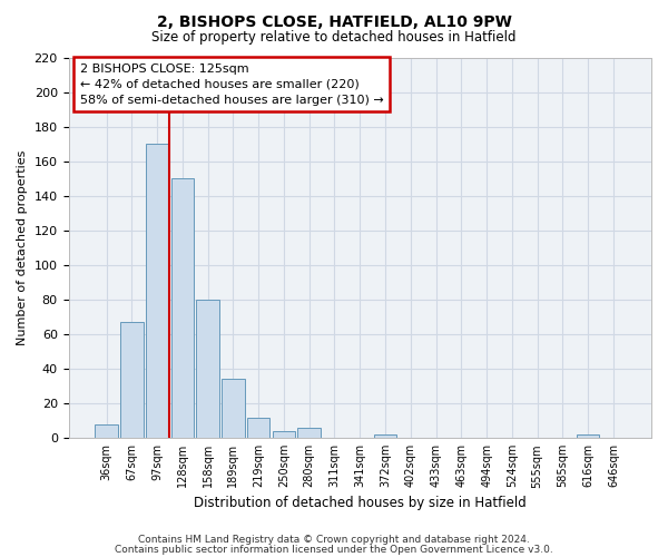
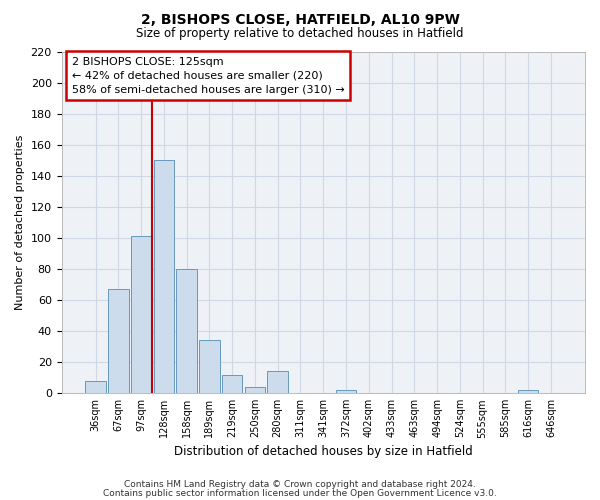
97sqm: 170 -> 101
280sqm: 6 -> 14
